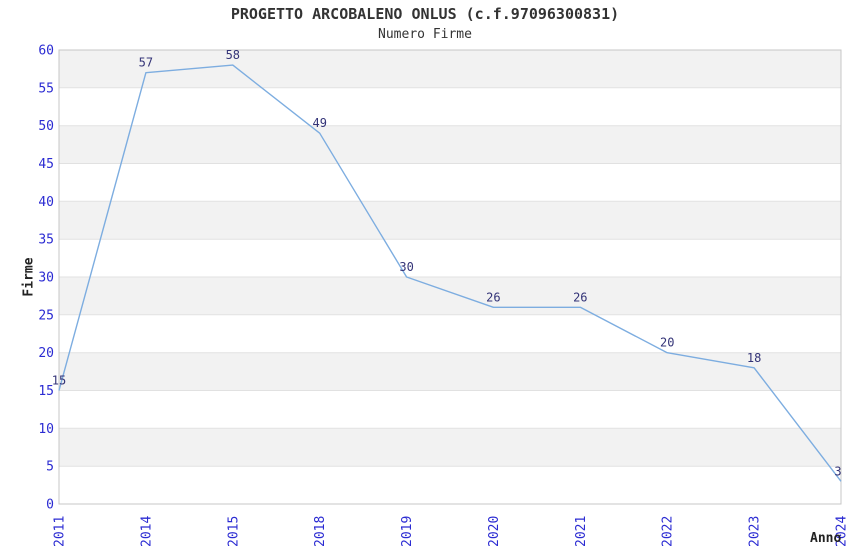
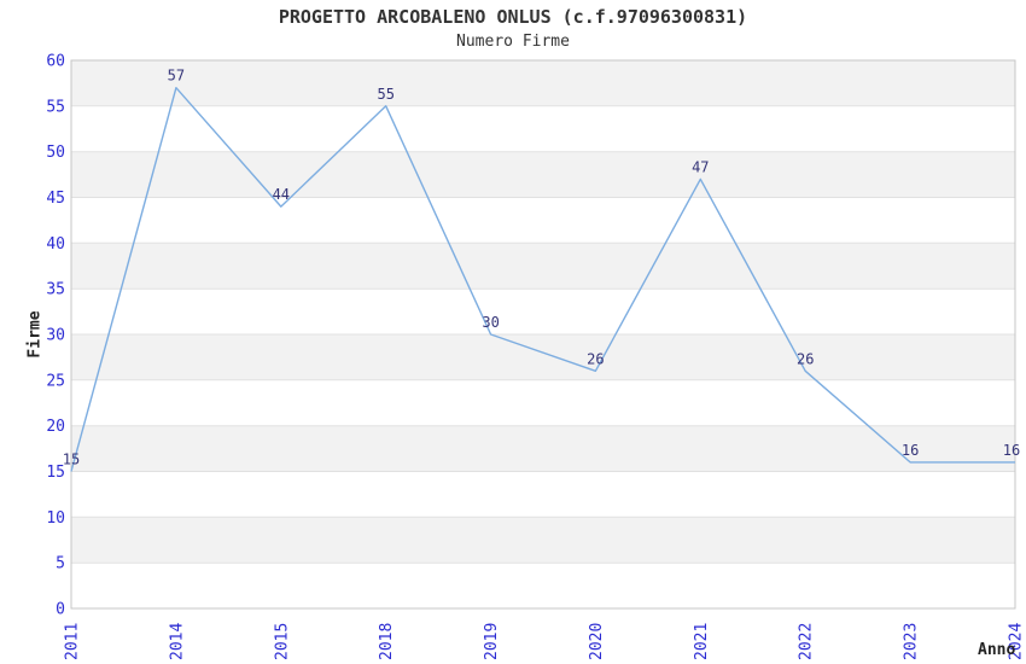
2015: 58 -> 44
2018: 49 -> 55
2021: 26 -> 47
2022: 20 -> 26
2023: 18 -> 16
2024: 3 -> 16
